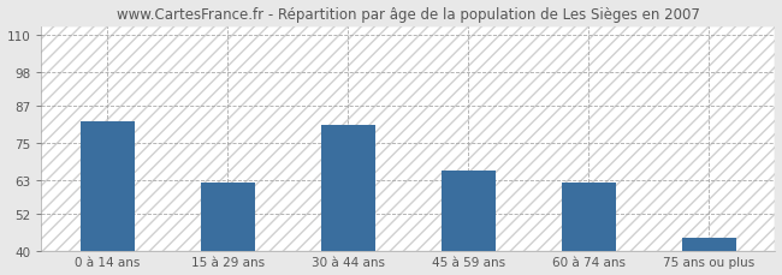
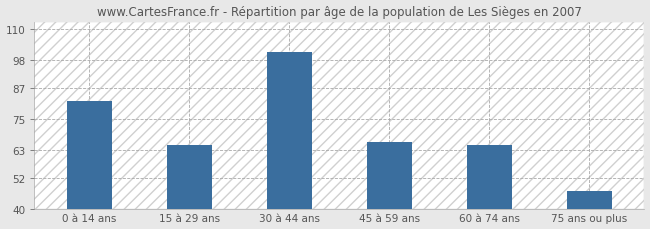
15 à 29 ans: 62 -> 65
30 à 44 ans: 81 -> 101
60 à 74 ans: 62 -> 65
75 ans ou plus: 44 -> 47
